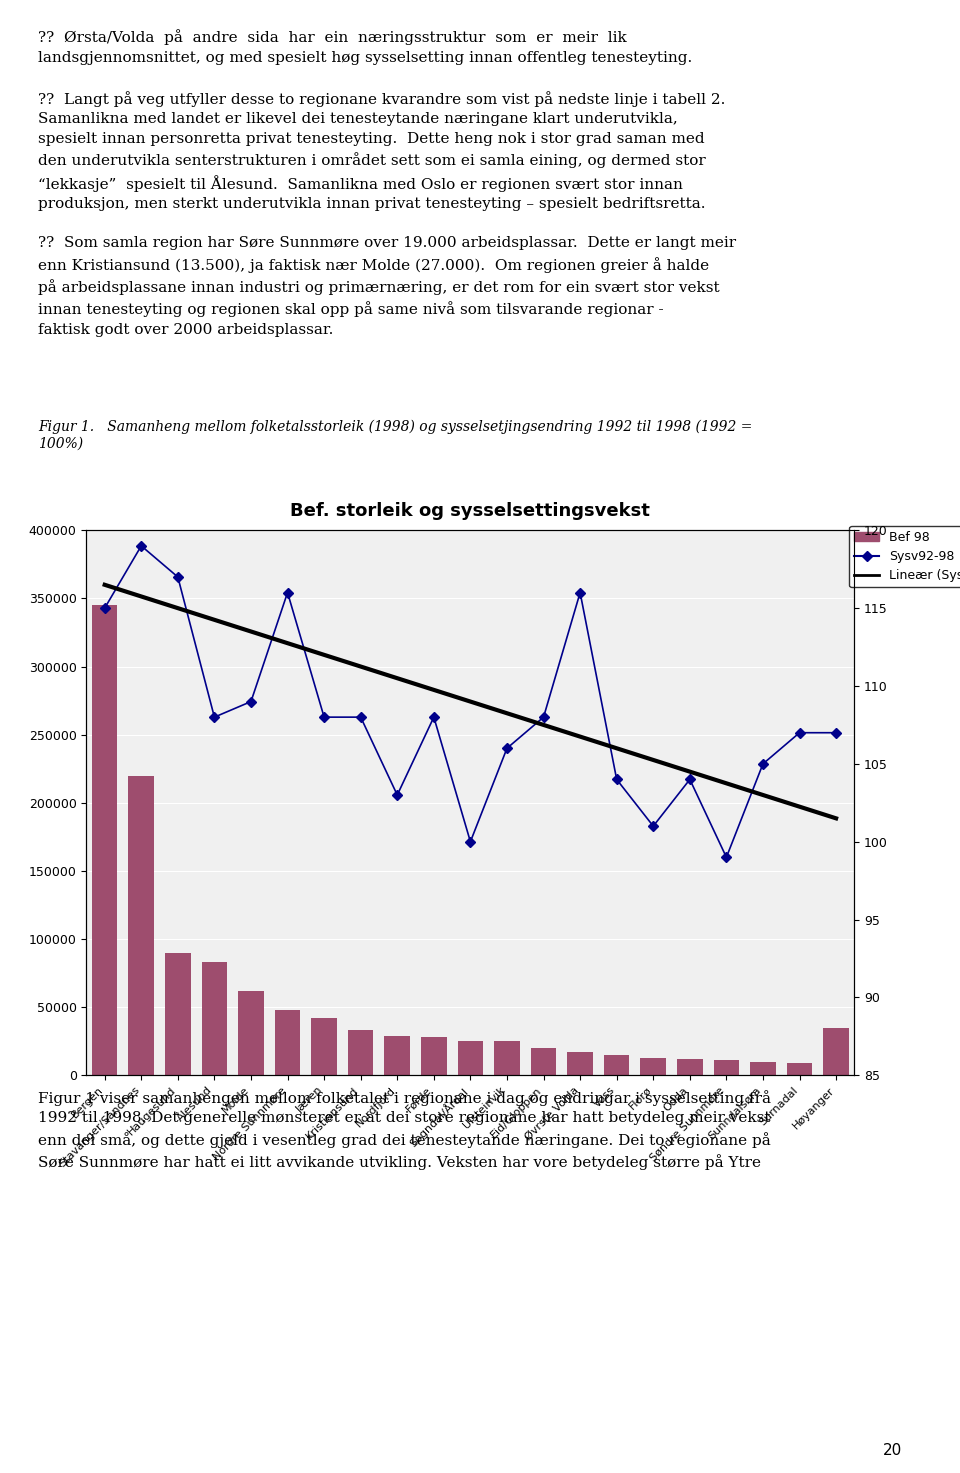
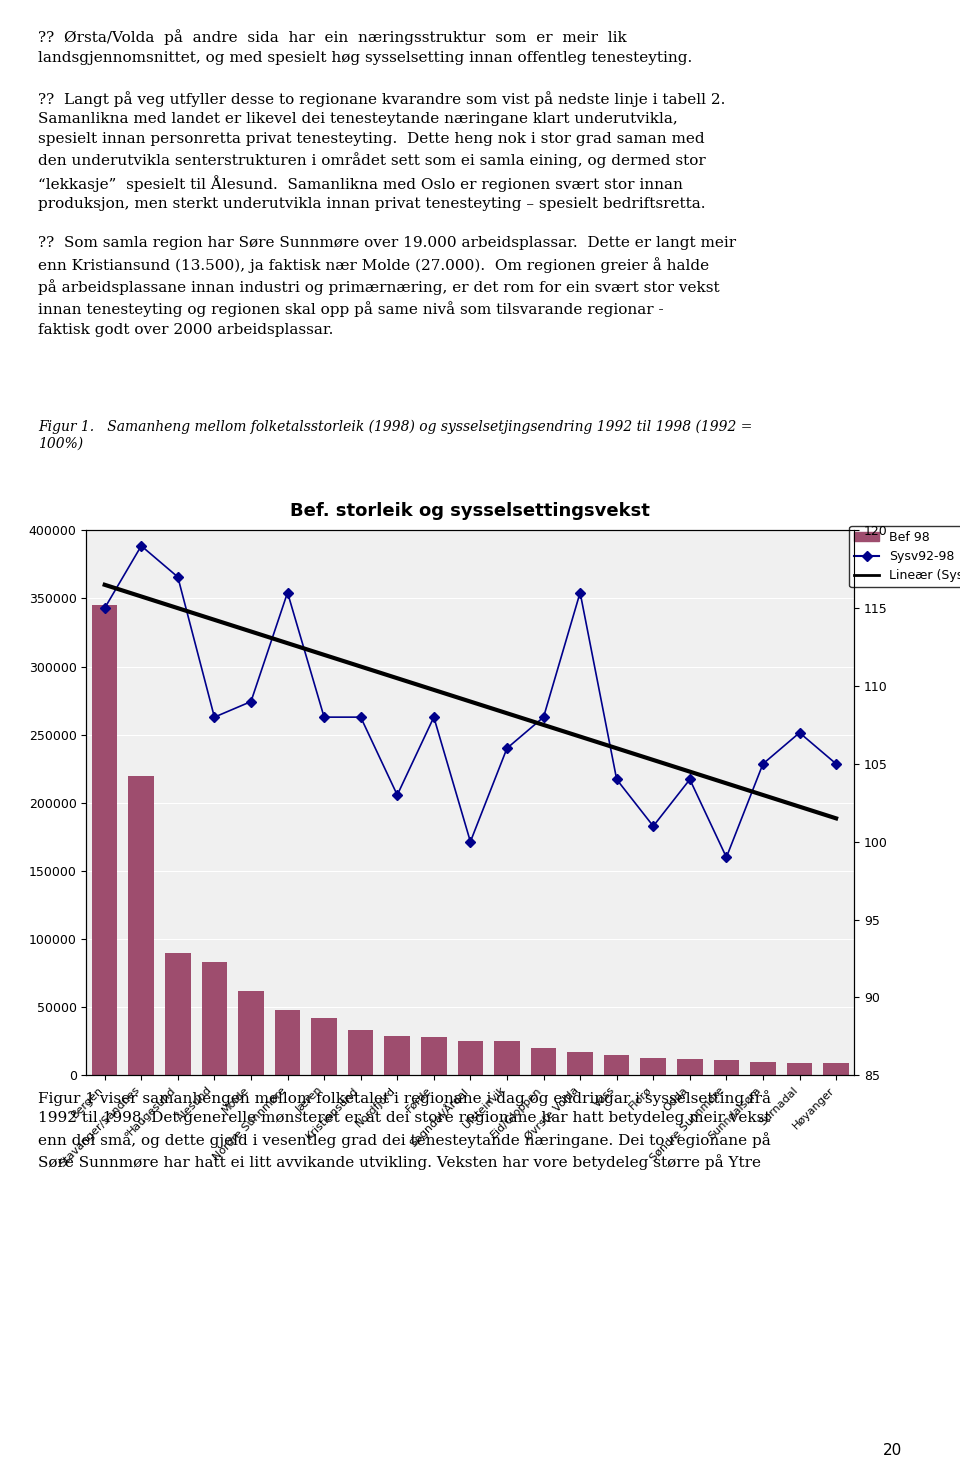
Bef 98/Høyanger: 35000 -> 9000
Sysv92-98/Høyanger: 107 -> 105
